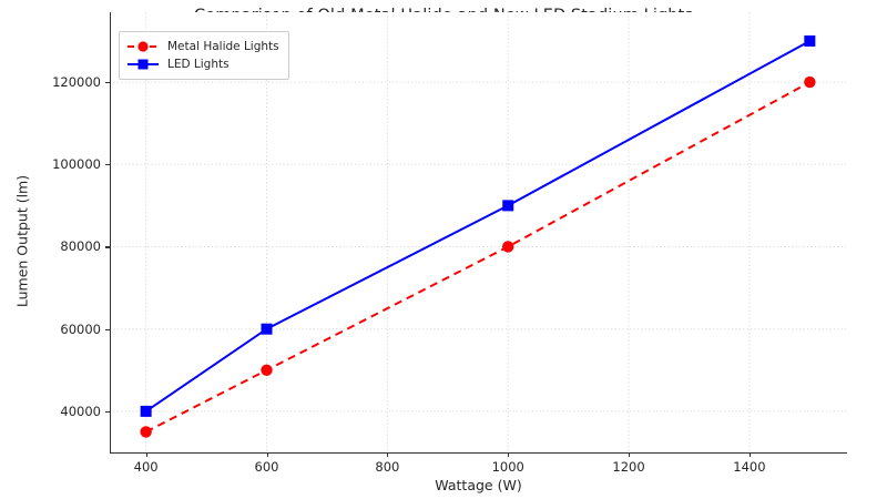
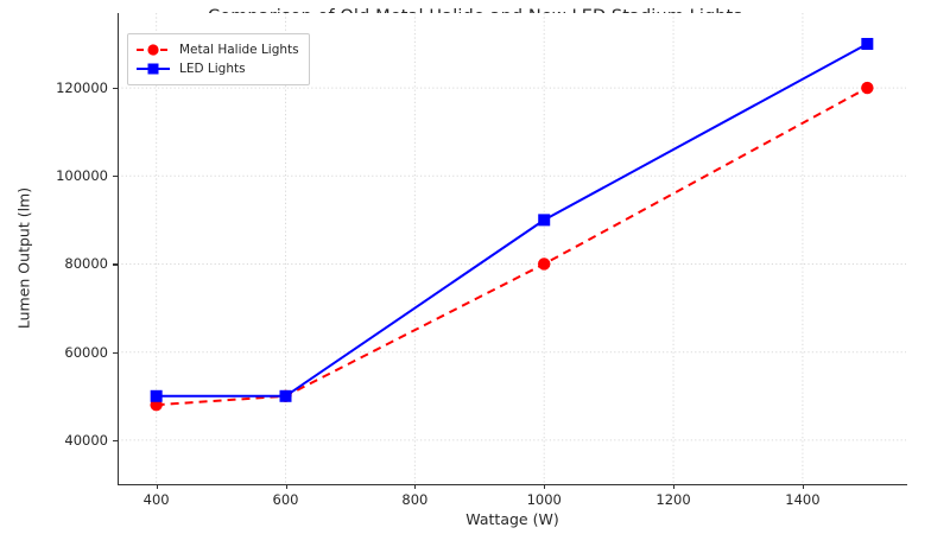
Metal Halide Lights/400: 35000 -> 48000
LED Lights/400: 40000 -> 50000
LED Lights/600: 60000 -> 50000
